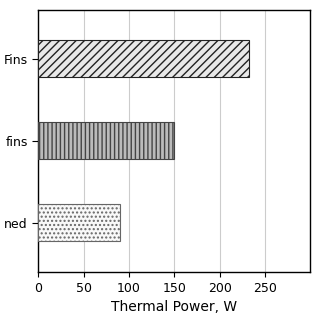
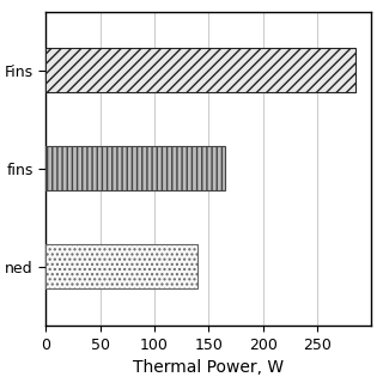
Fins: 232 -> 285
fins: 150 -> 165
ned: 90 -> 140
